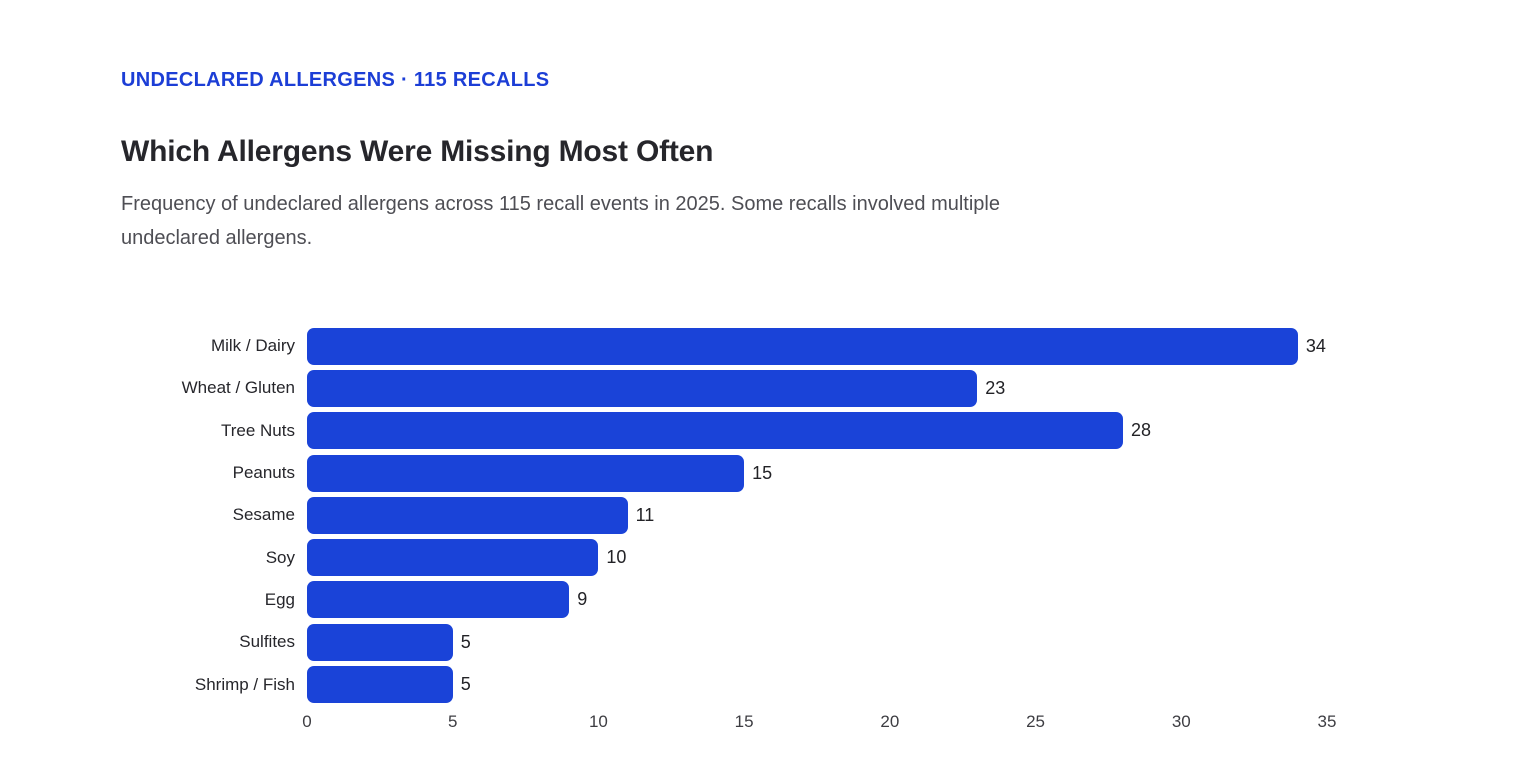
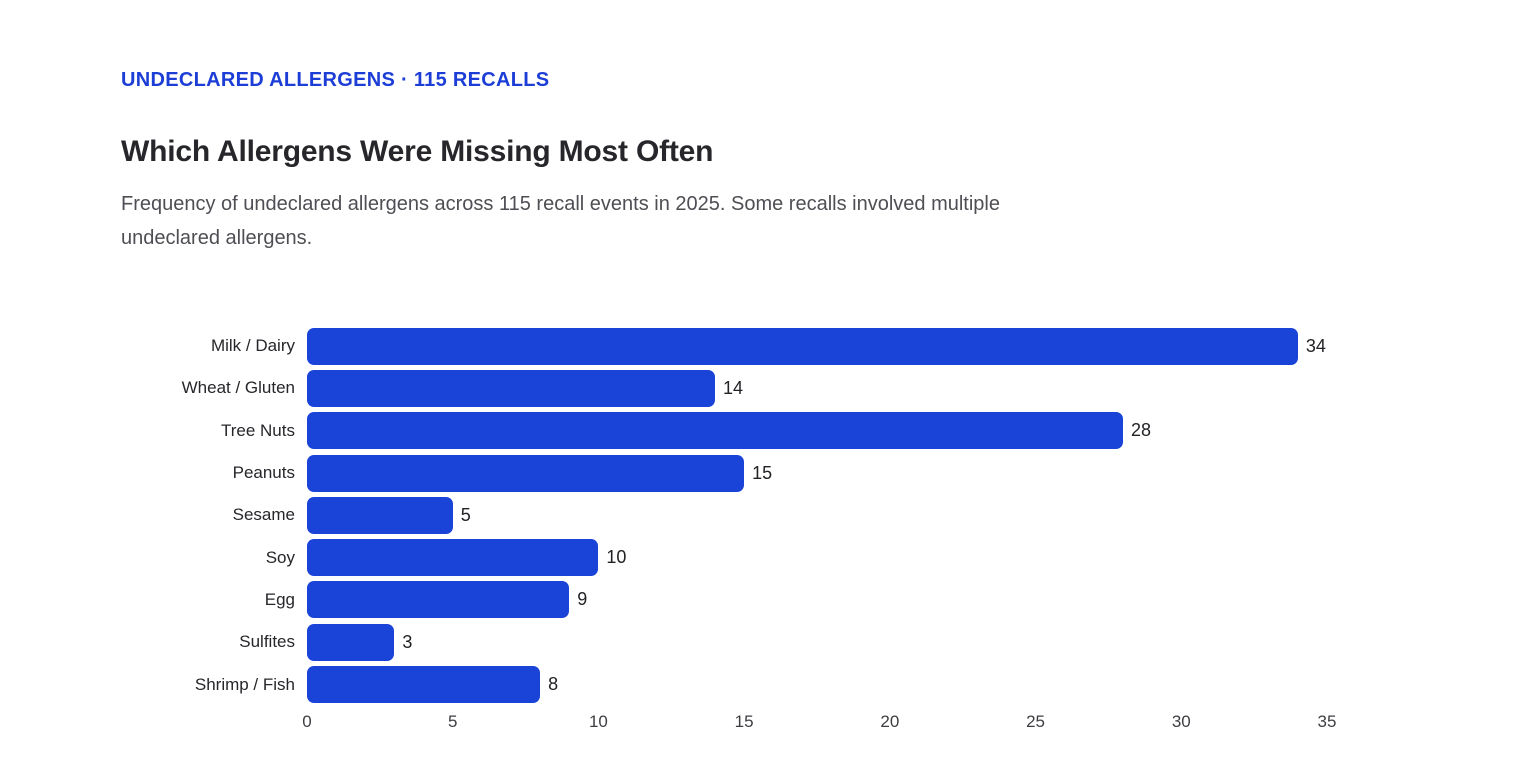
Wheat / Gluten: 23 -> 14
Sesame: 11 -> 5
Sulfites: 5 -> 3
Shrimp / Fish: 5 -> 8
